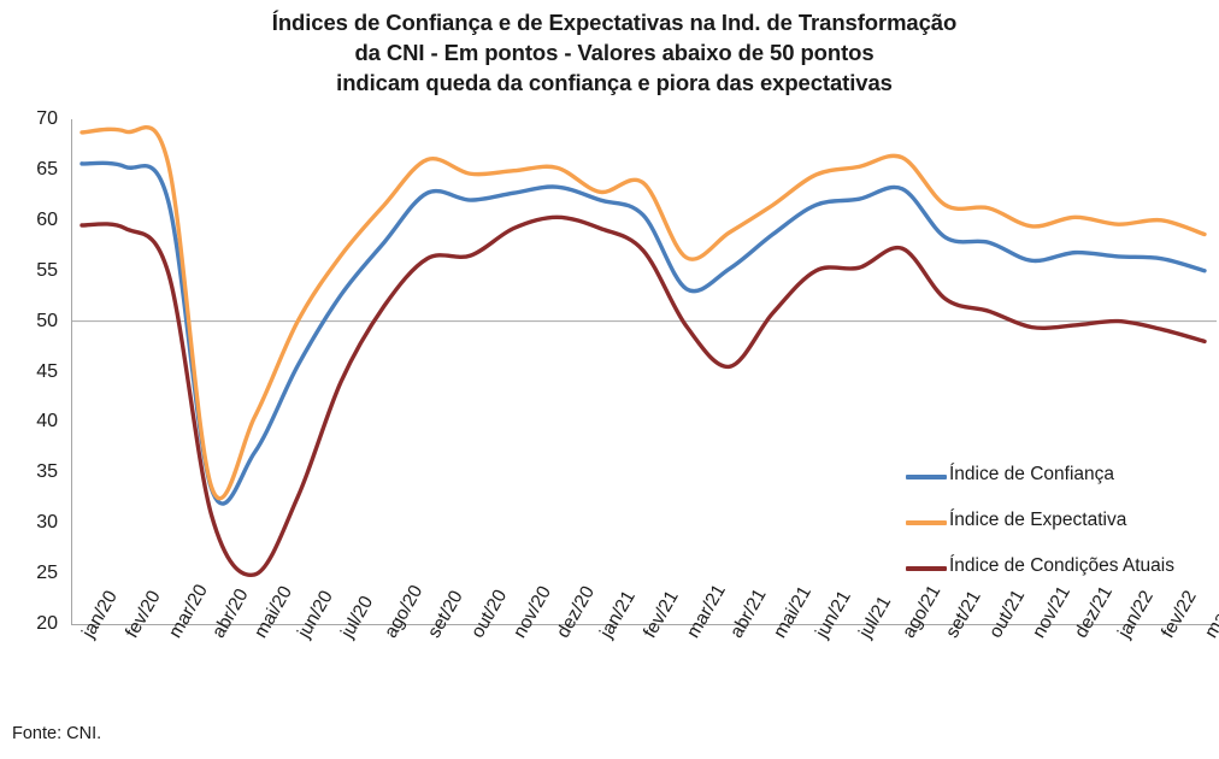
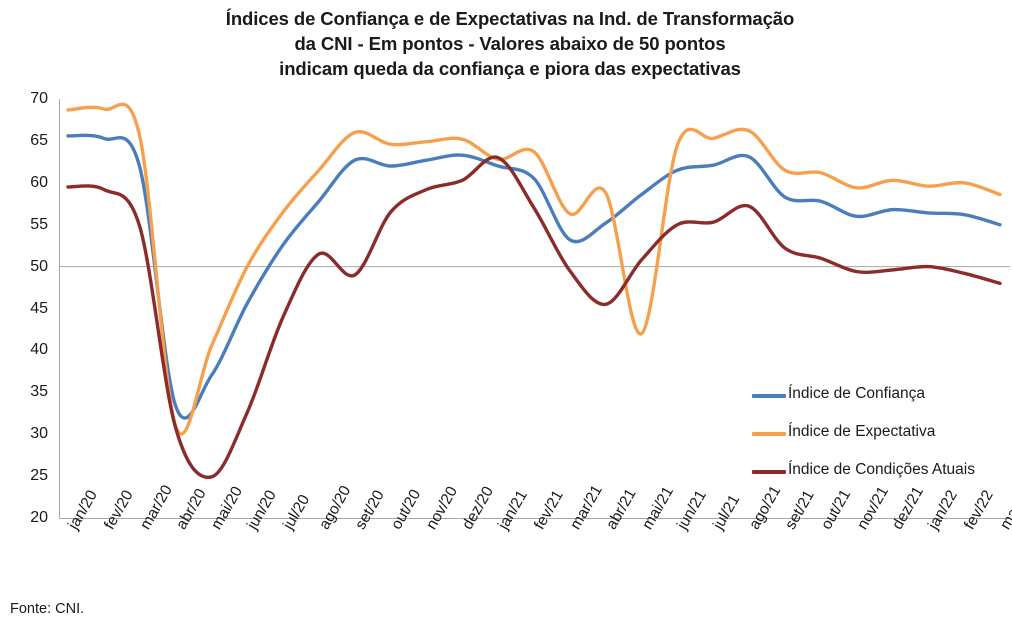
Índice de Expectativa/abr/20: 34 -> 31
Índice de Condições Atuais/set/20: 56 -> 49
Índice de Condições Atuais/jan/21: 59 -> 63
Índice de Expectativa/mai/21: 62 -> 42
